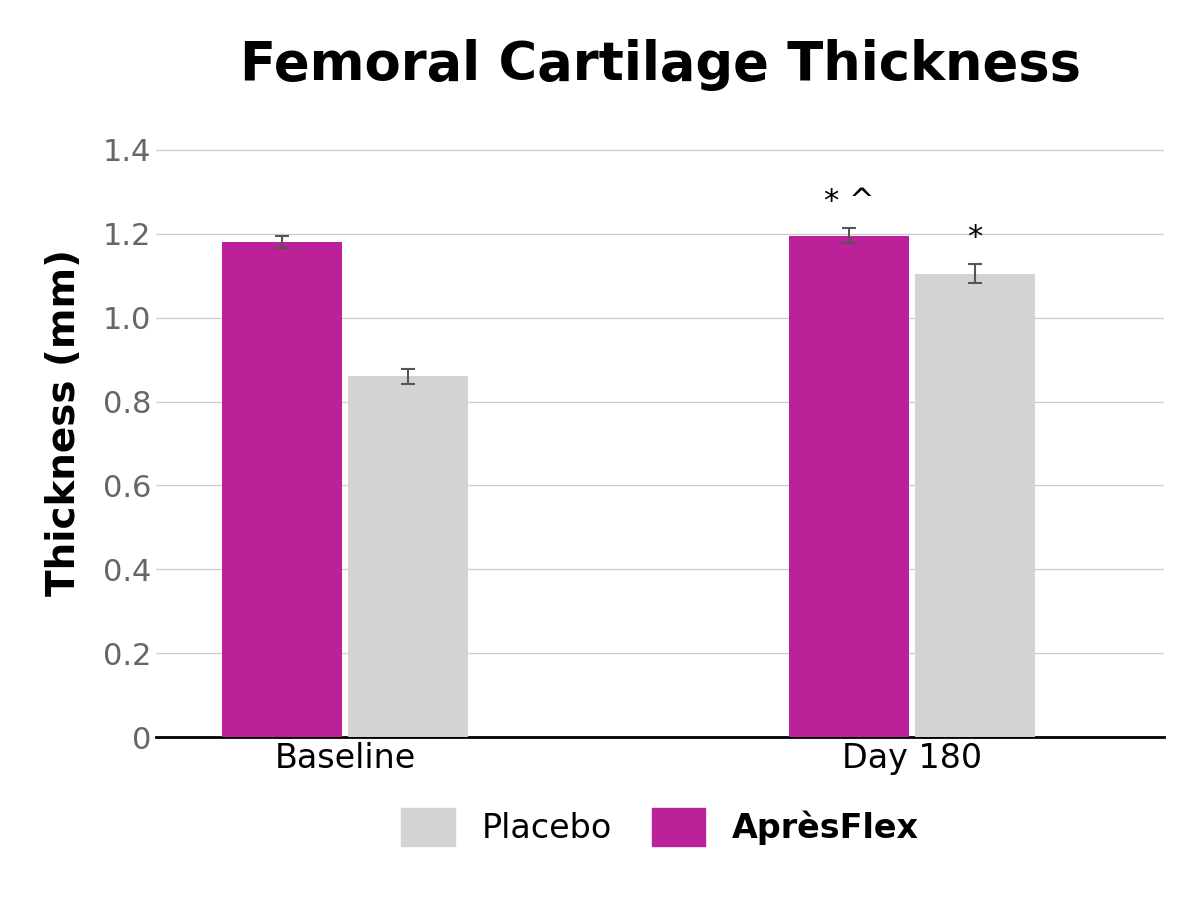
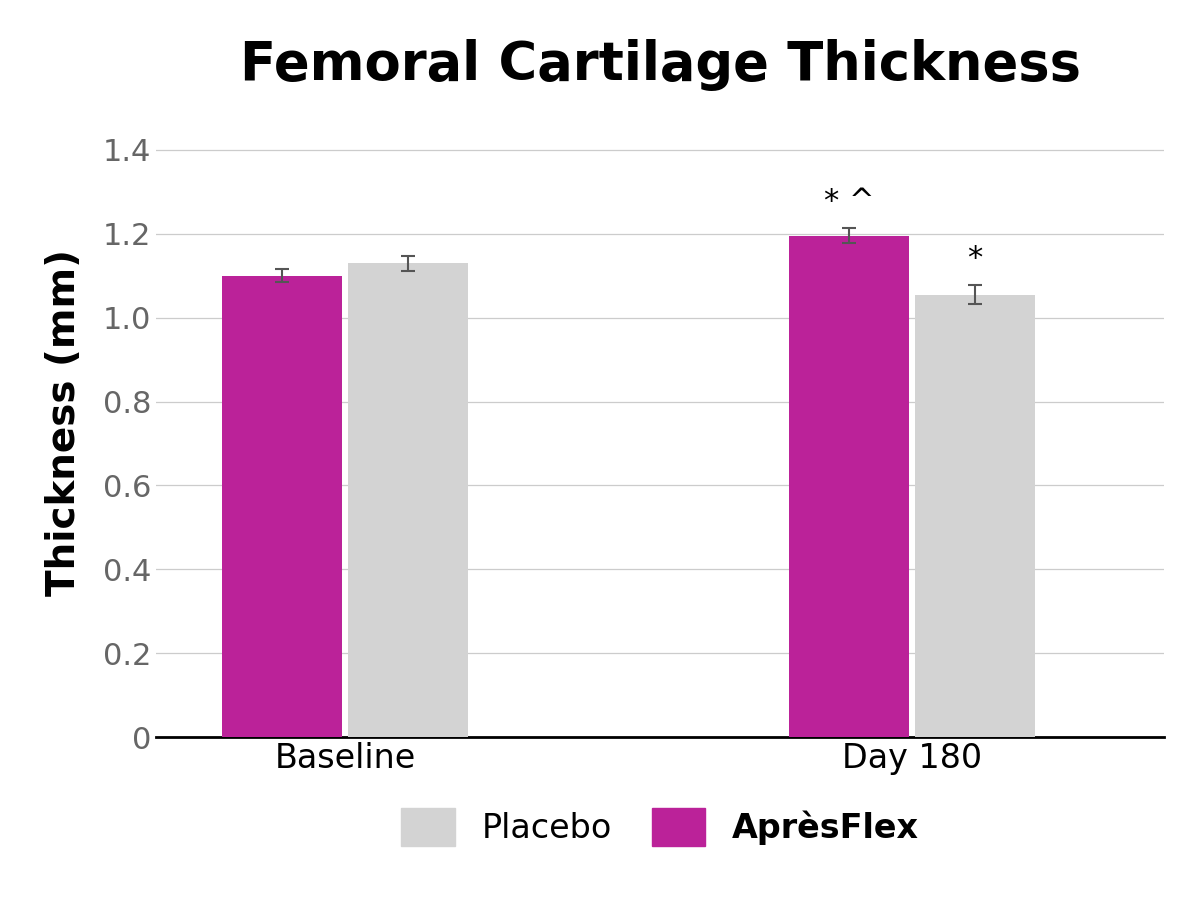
AprèsFlex/Baseline: 1.180 -> 1.100
Placebo/Baseline: 0.860 -> 1.130
Placebo/Day 180: 1.105 -> 1.055
